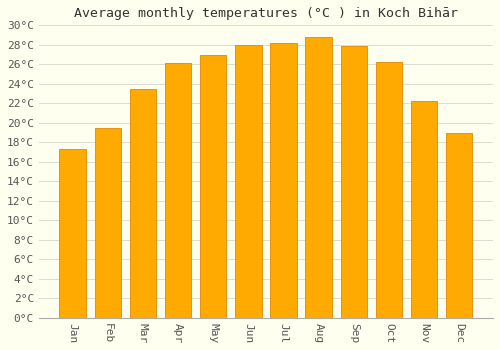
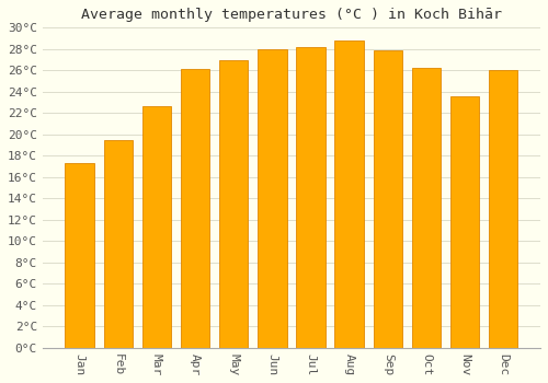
Mar: 23.5°C -> 22.6°C
Nov: 22.2°C -> 23.6°C
Dec: 19.0°C -> 26.0°C
